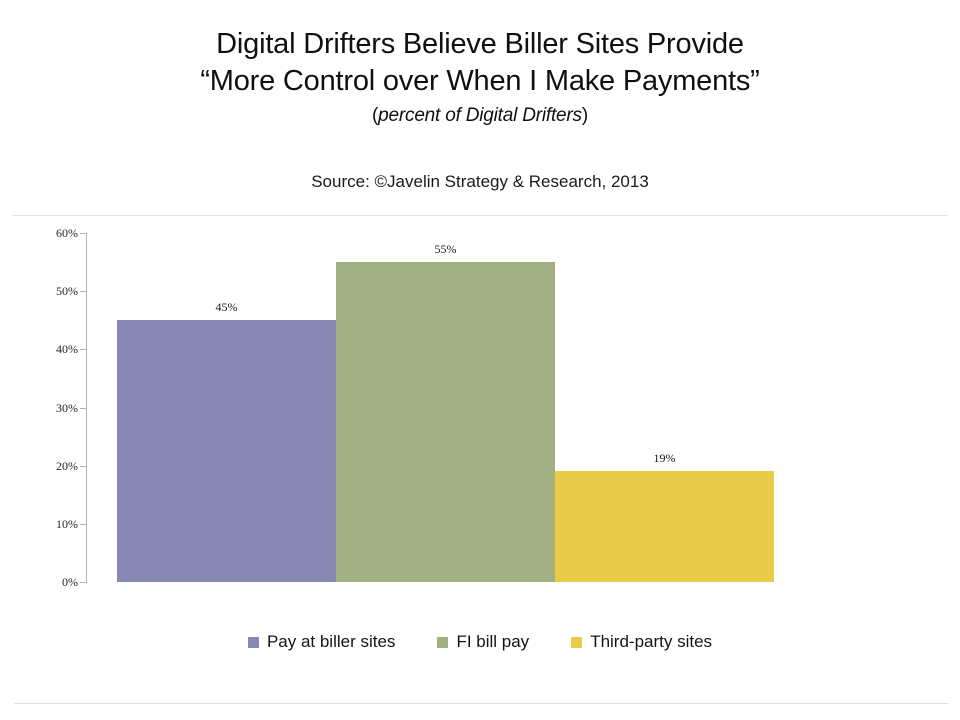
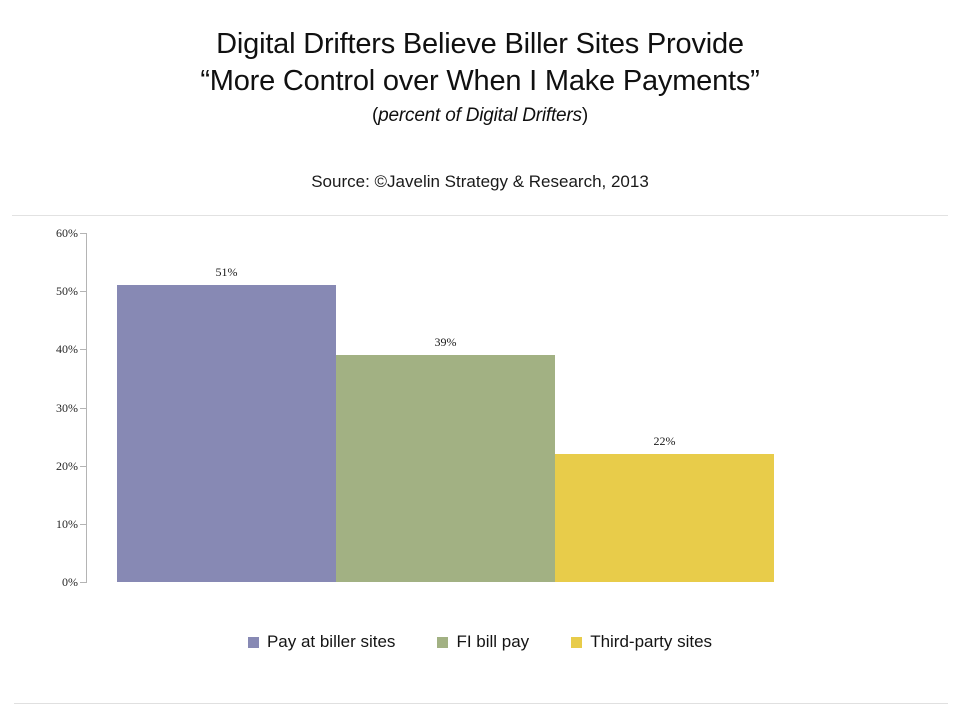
Pay at biller sites: 45% -> 51%
FI bill pay: 55% -> 39%
Third-party sites: 19% -> 22%
